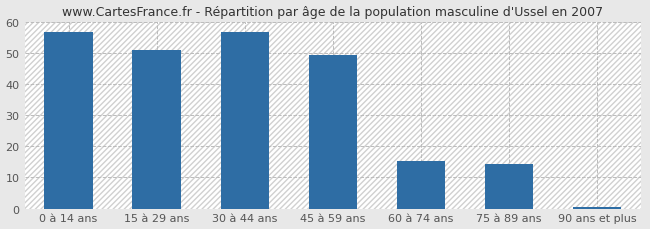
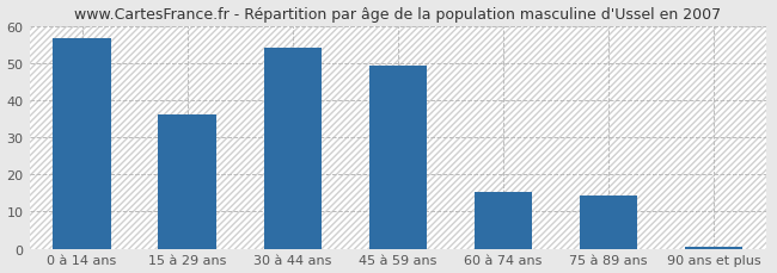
15 à 29 ans: 51.0 -> 36.0
30 à 44 ans: 56.5 -> 54.0
